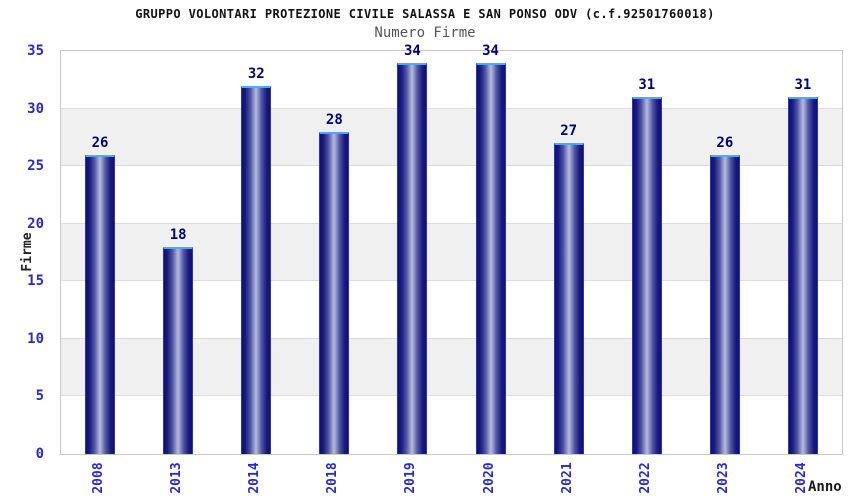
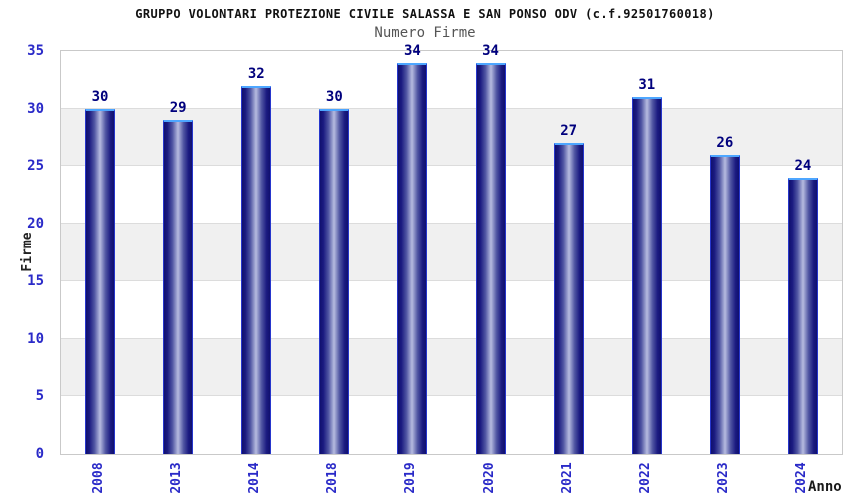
2008: 26 -> 30
2013: 18 -> 29
2018: 28 -> 30
2024: 31 -> 24
